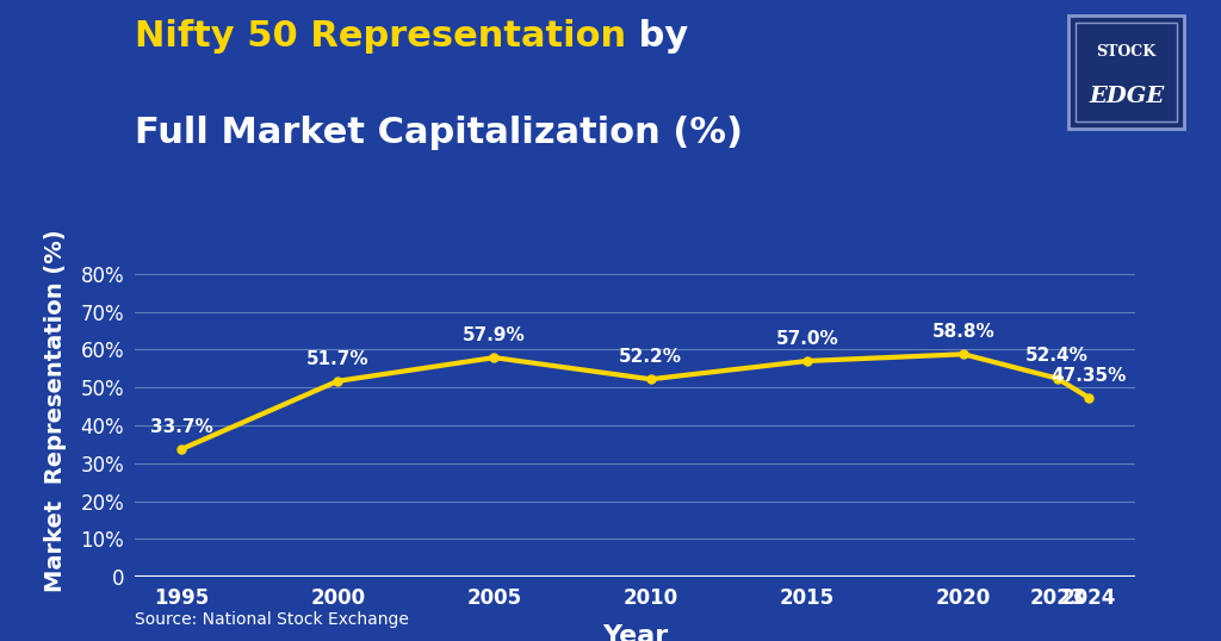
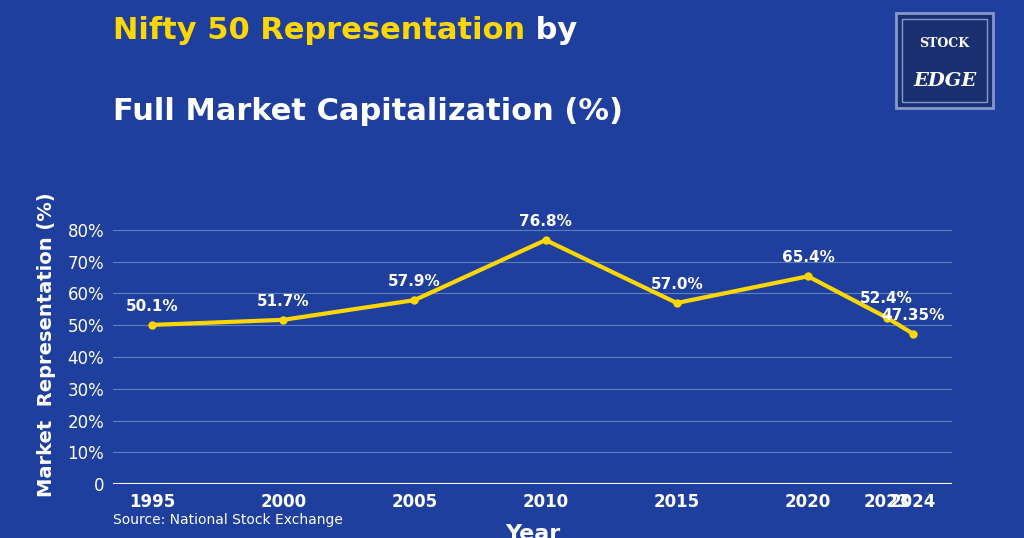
1995: 33.7% -> 50.1%
2010: 52.2% -> 76.8%
2020: 58.8% -> 65.4%
